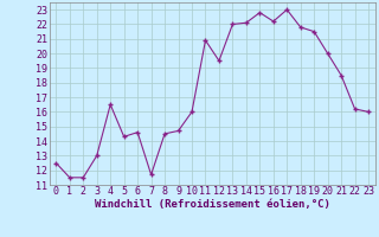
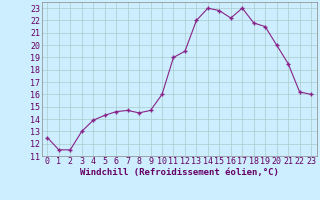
4: 16.5 -> 13.9
7: 11.7 -> 14.7
11: 20.9 -> 19.0
14: 22.1 -> 23.0
